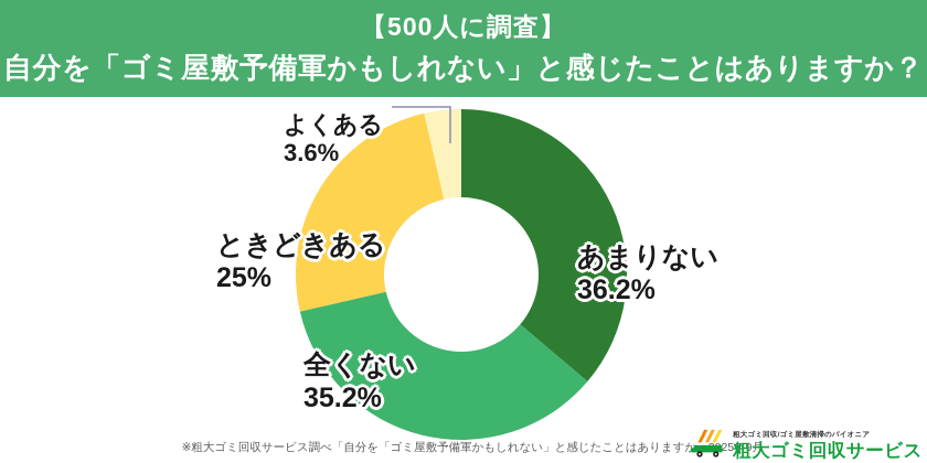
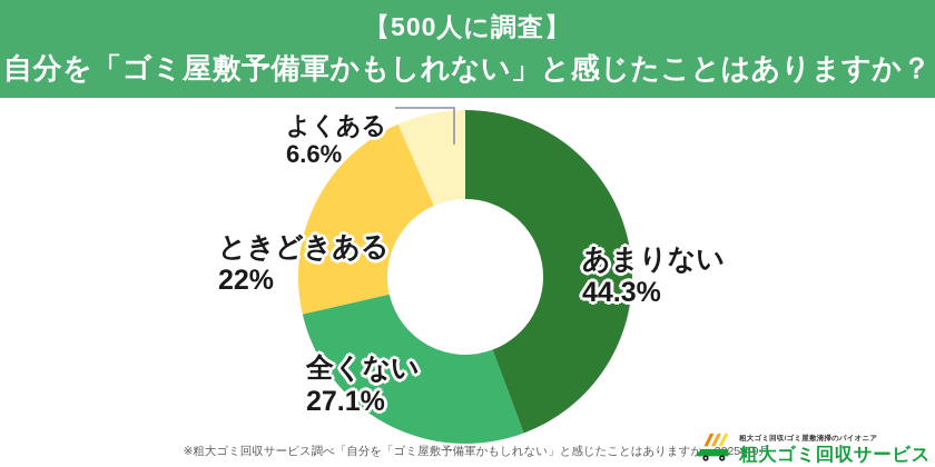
あまりない: 36.2% -> 44.3%
全くない: 35.2% -> 27.1%
ときどきある: 25% -> 22%
よくある: 3.6% -> 6.6%
